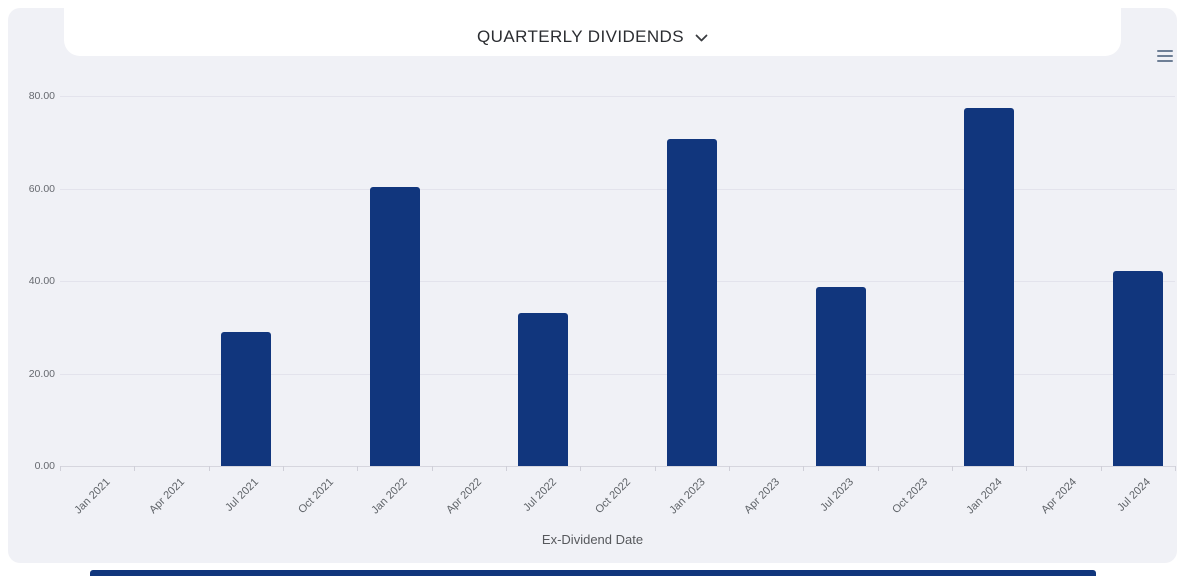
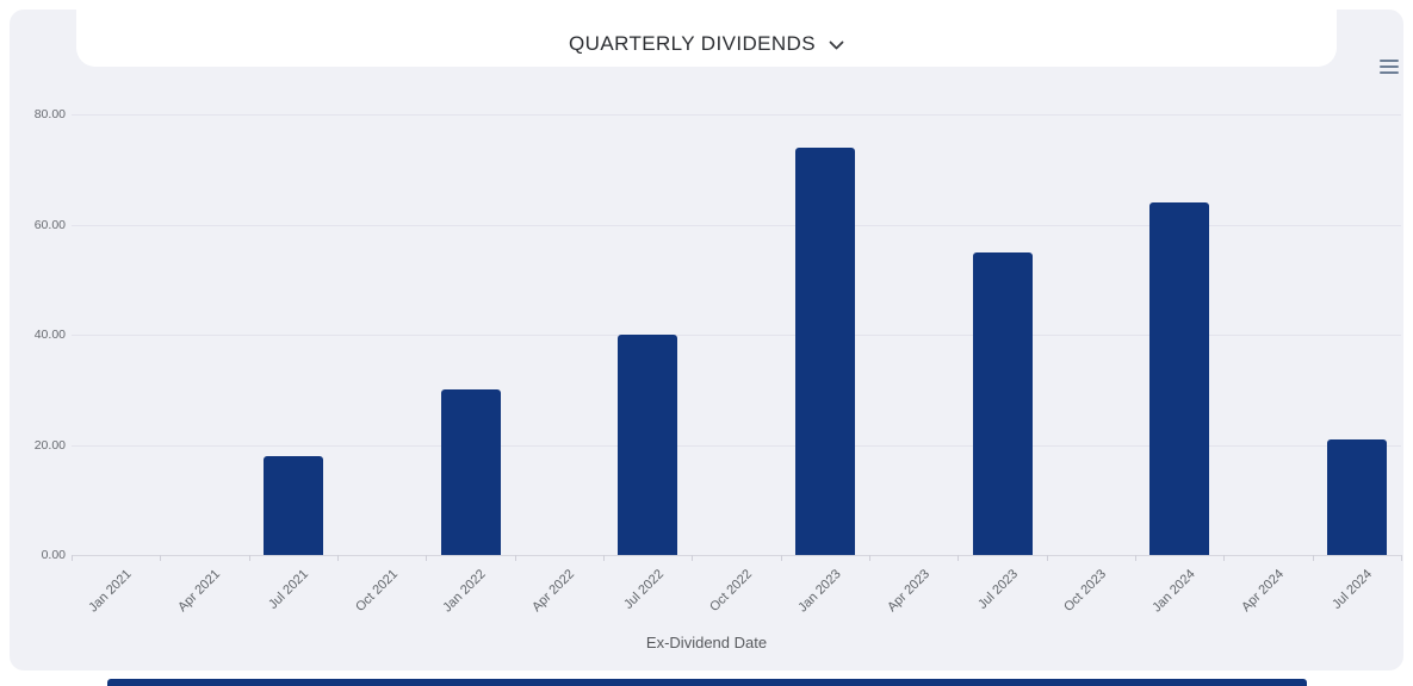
Jul 2021: 29 -> 18
Jan 2022: 60 -> 30
Jul 2022: 33 -> 40
Jan 2023: 71 -> 74
Jul 2023: 39 -> 55
Jan 2024: 77 -> 64
Jul 2024: 42 -> 21
